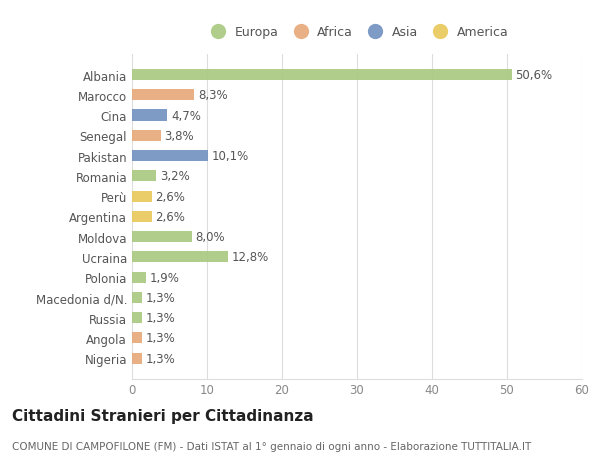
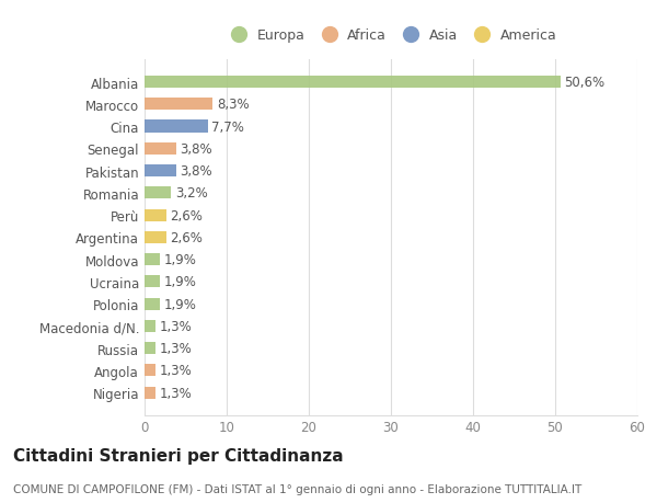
Cina: 4,7% -> 7,7%
Pakistan: 10,1% -> 3,8%
Moldova: 8,0% -> 1,9%
Ucraina: 12,8% -> 1,9%
